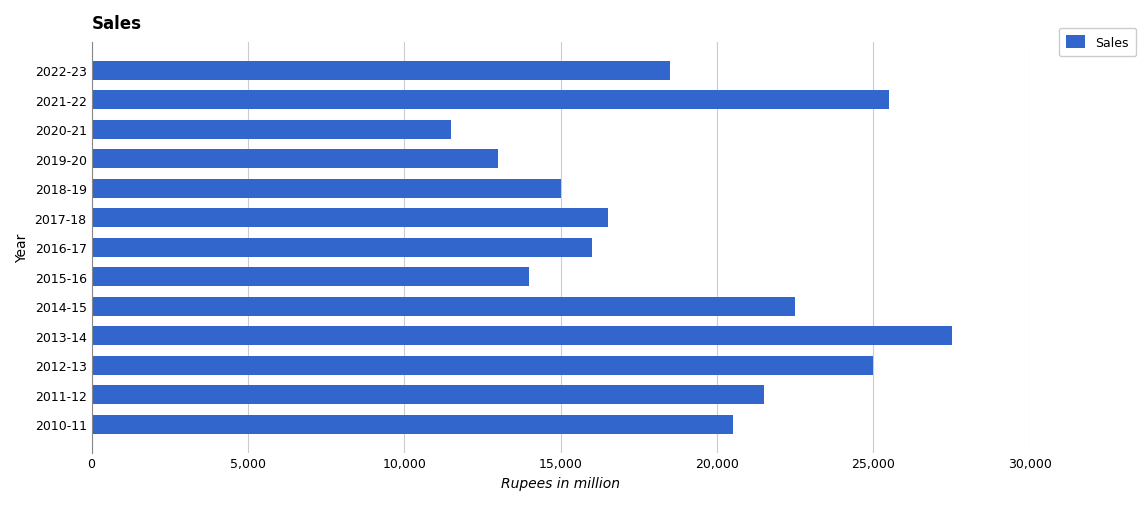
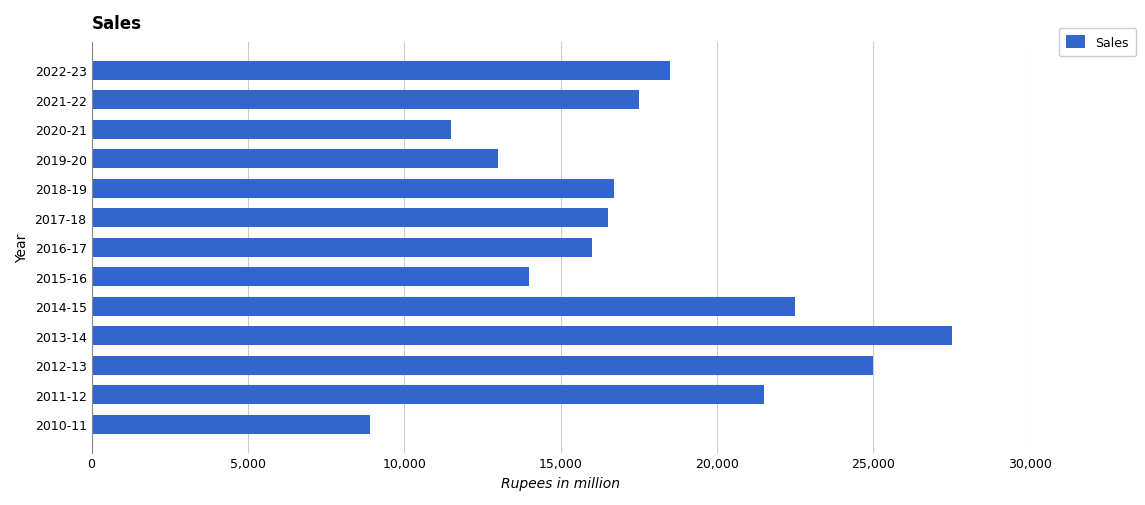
2021-22: 25,500 -> 17,500
2018-19: 15,000 -> 16,700
2010-11: 20,500 -> 8,900
